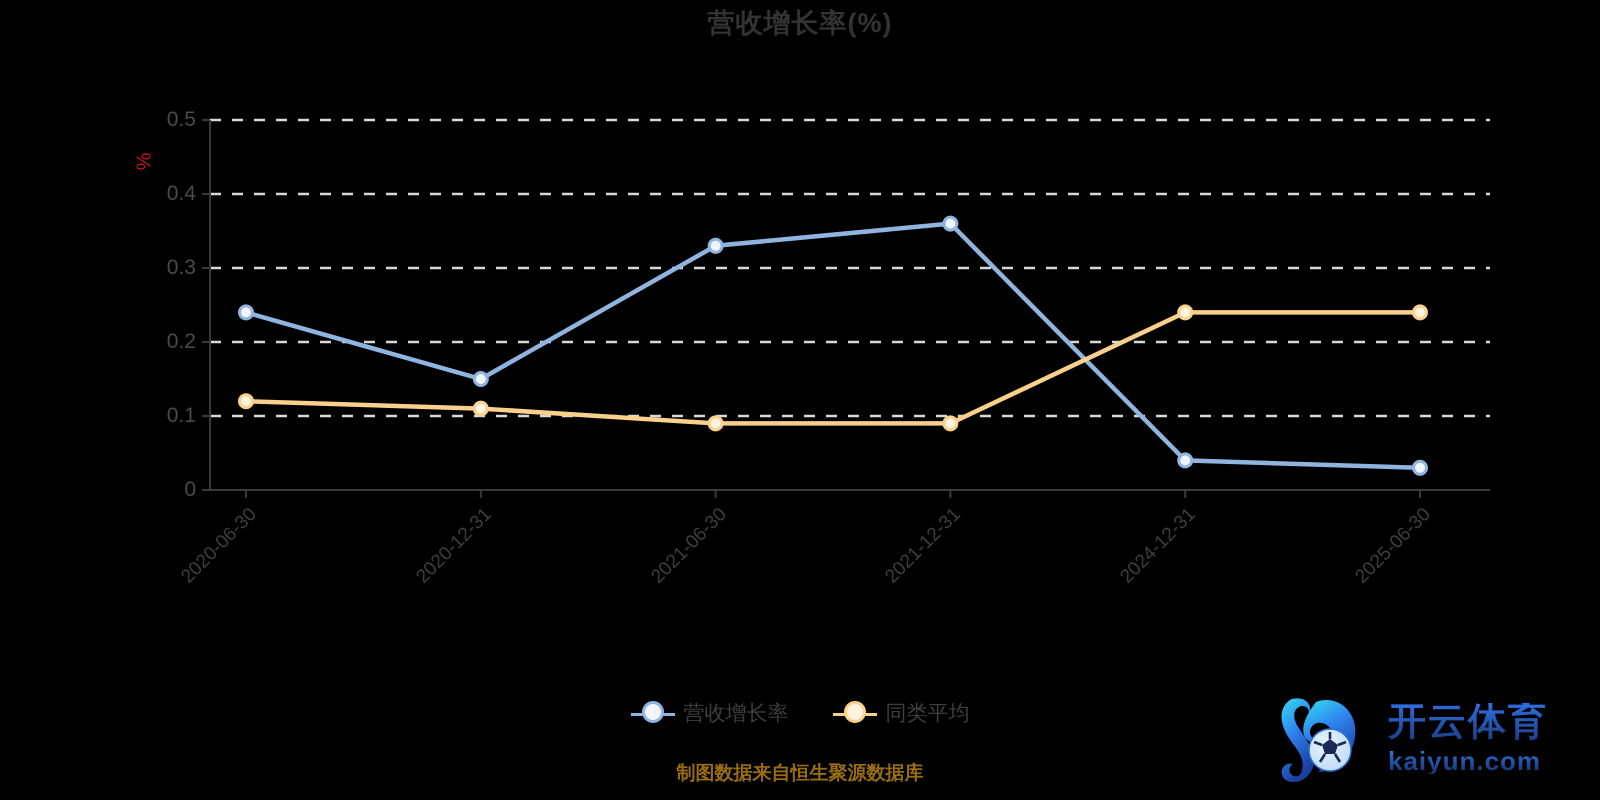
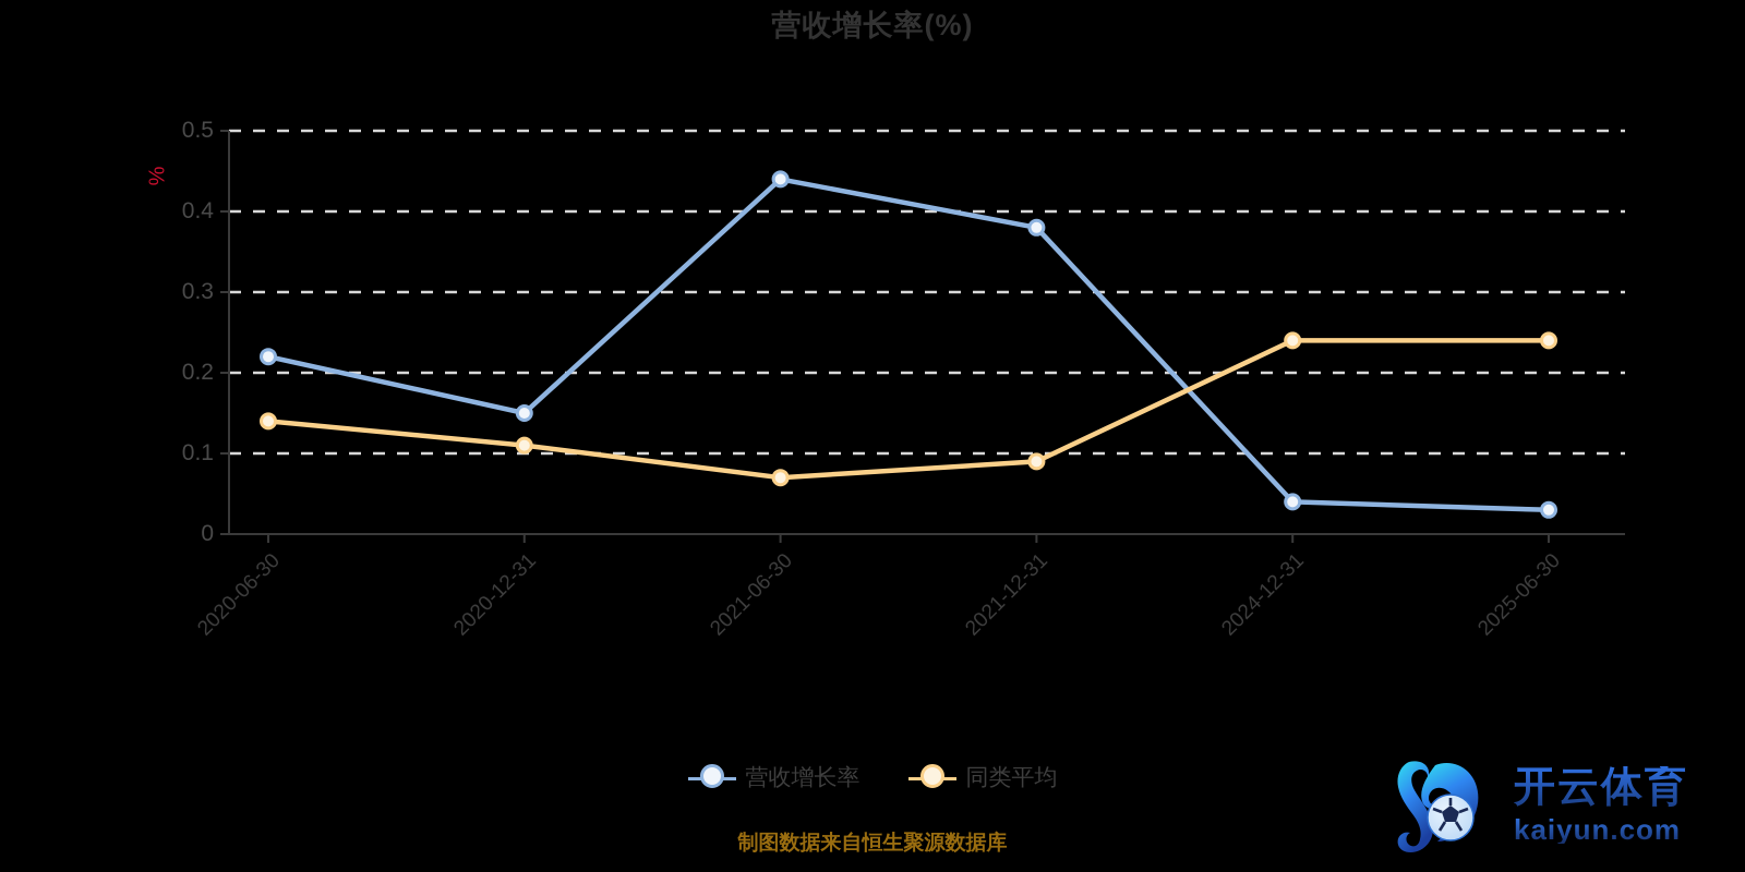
营收增长率/2020-06-30: 0.24 -> 0.22
同类平均/2020-06-30: 0.12 -> 0.14
营收增长率/2021-06-30: 0.33 -> 0.44
同类平均/2021-06-30: 0.09 -> 0.07
营收增长率/2021-12-31: 0.36 -> 0.38
